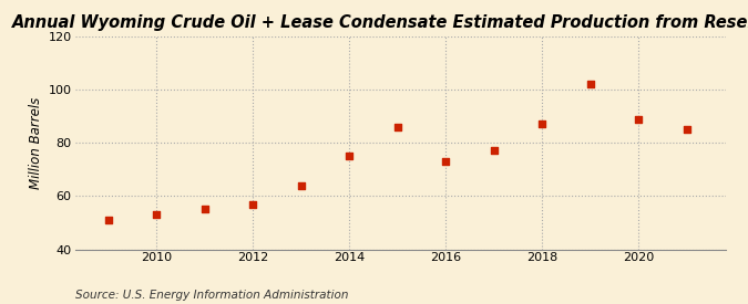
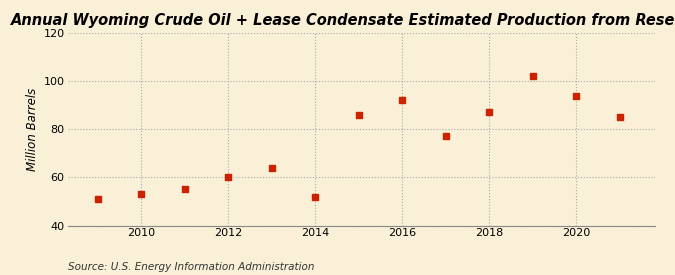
2012: 57 -> 60
2014: 75 -> 52
2016: 73 -> 92
2020: 89 -> 94
